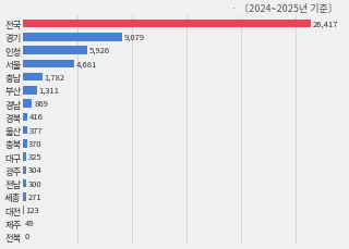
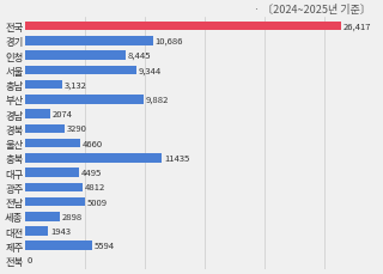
경기: 9,079 -> 10,686
인청: 5,926 -> 8,445
서울: 4,681 -> 9,344
충남: 1,782 -> 3,132
부산: 1,311 -> 9,882
경남: 869 -> 2074
경북: 416 -> 3290
울산: 377 -> 4660
충북: 370 -> 11435
대구: 325 -> 4495
광주: 304 -> 4812
전남: 300 -> 5009
세종: 271 -> 2898
대전: 123 -> 1943
제주: 49 -> 5594
